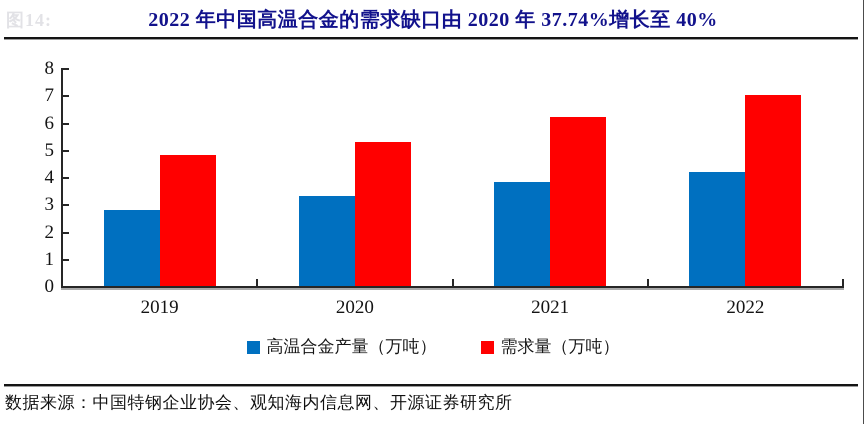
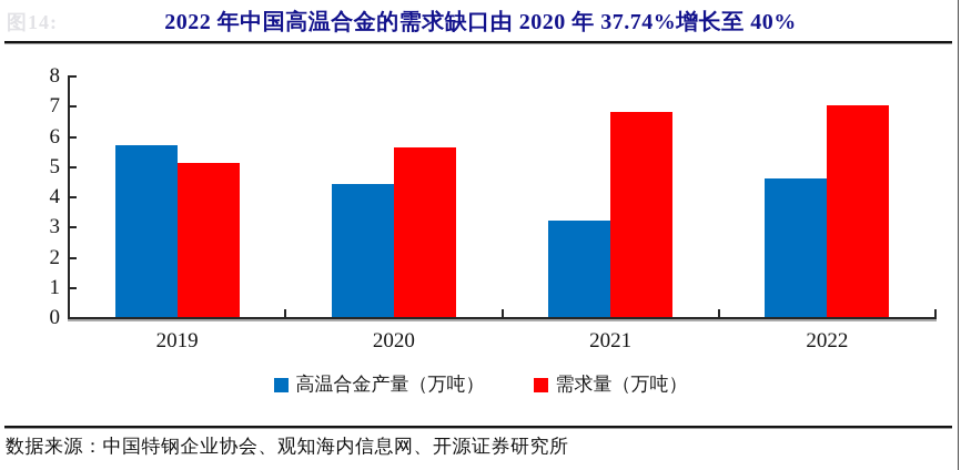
高温合金产量（万吨）/2019: 2.8 -> 5.7
需求量（万吨）/2019: 4.8 -> 5.1
高温合金产量（万吨）/2020: 3.3 -> 4.4
需求量（万吨）/2020: 5.3 -> 5.6
高温合金产量（万吨）/2021: 3.8 -> 3.2
需求量（万吨）/2021: 6.2 -> 6.8
高温合金产量（万吨）/2022: 4.2 -> 4.6
